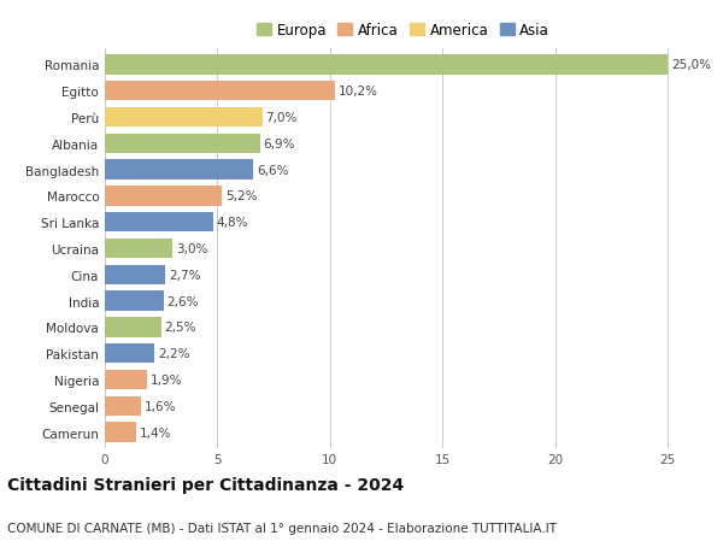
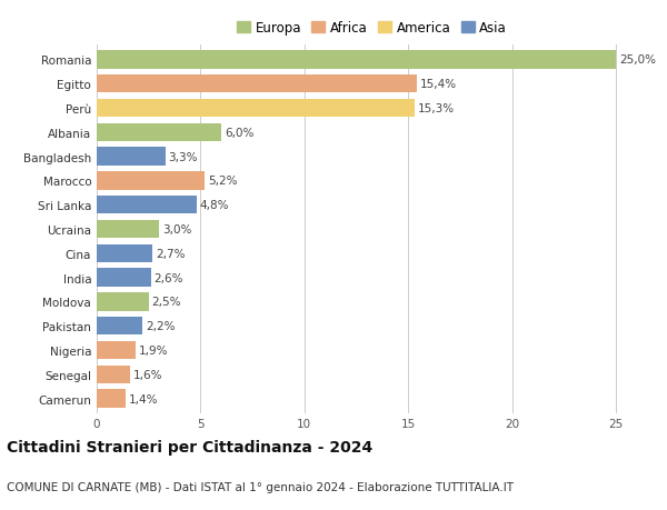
Egitto: 10,2% -> 15,4%
Perù: 7,0% -> 15,3%
Albania: 6,9% -> 6,0%
Bangladesh: 6,6% -> 3,3%
